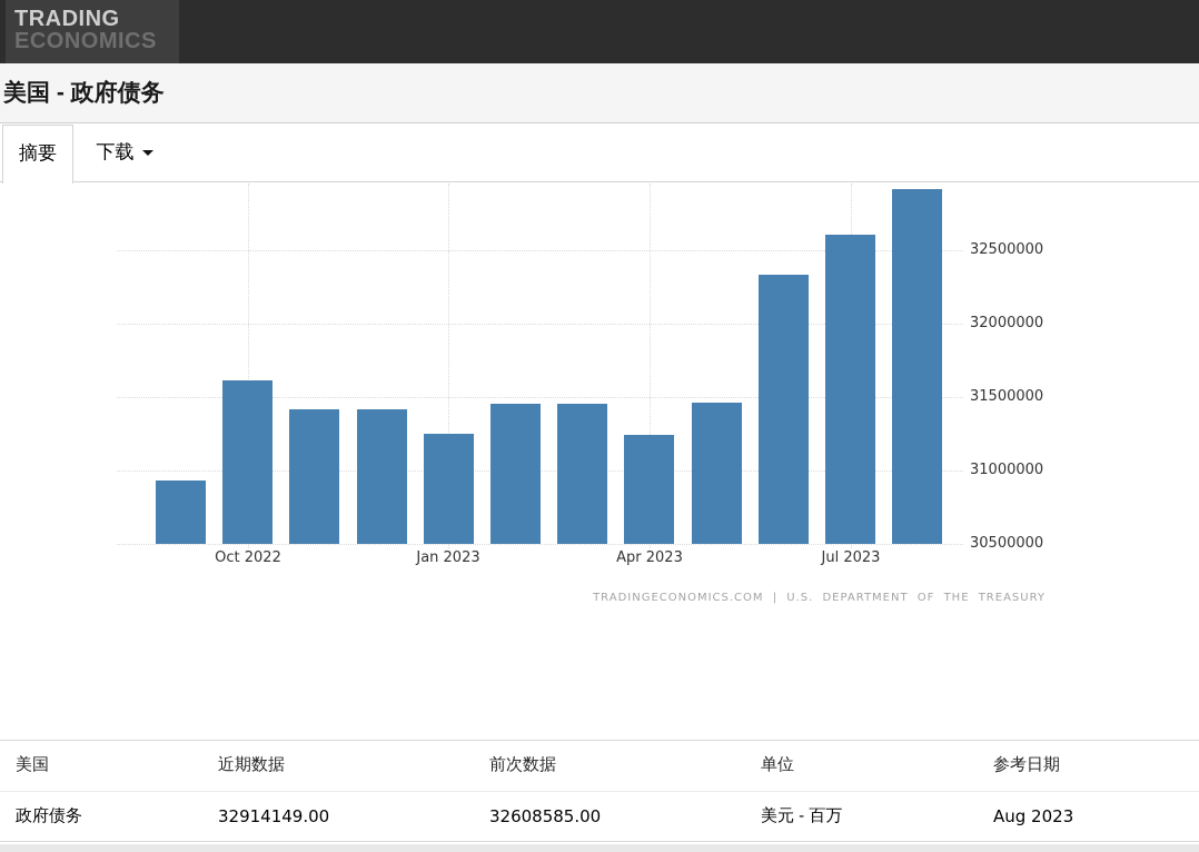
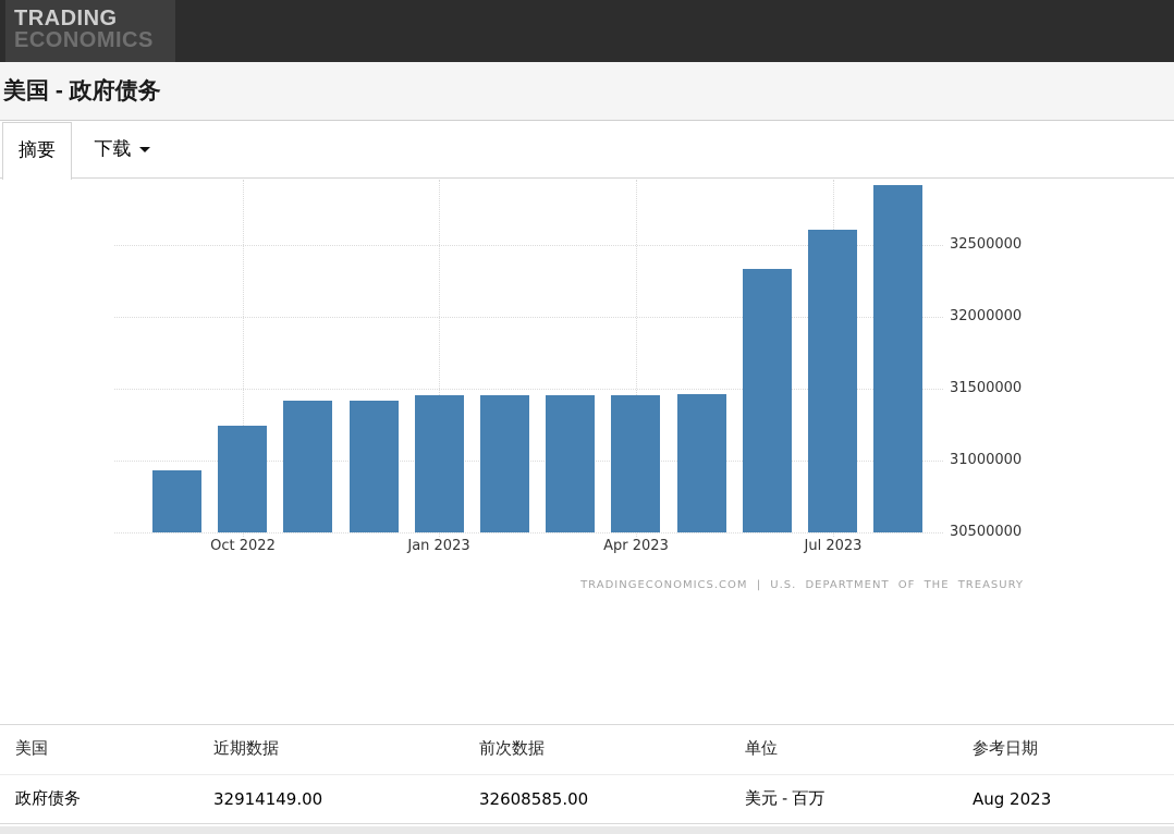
Oct 2022: 31610000 -> 31240000
Jan 2023: 31250000 -> 31460000
Apr 2023: 31240000 -> 31460000
